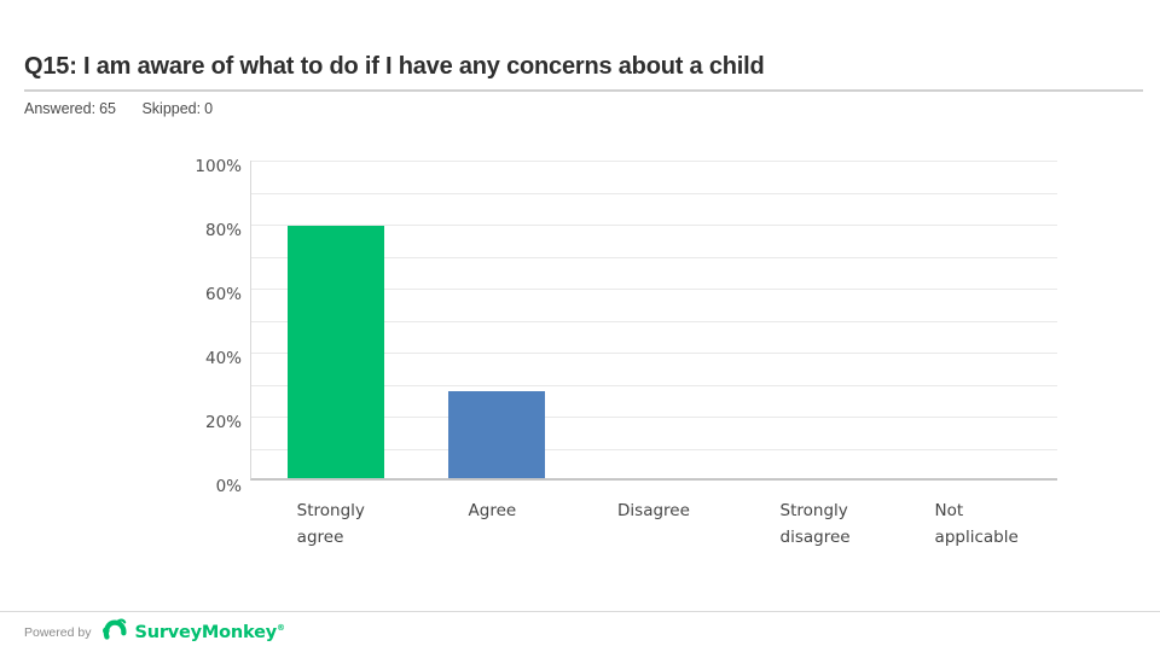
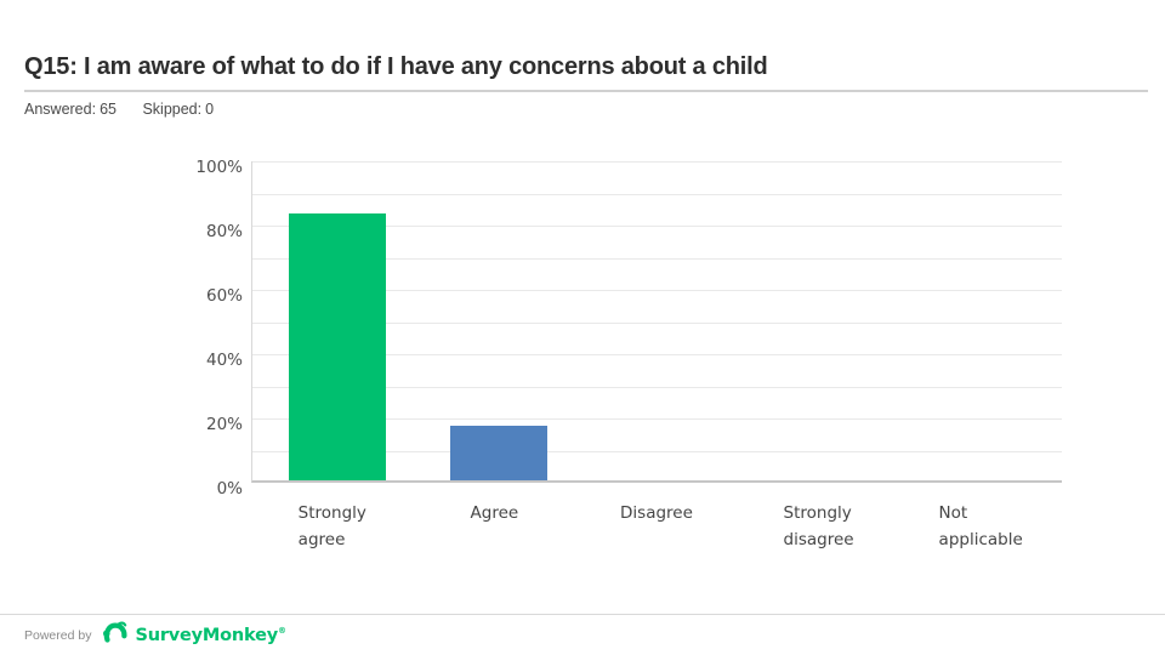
Strongly agree: 79% -> 83%
Agree: 27% -> 17%
